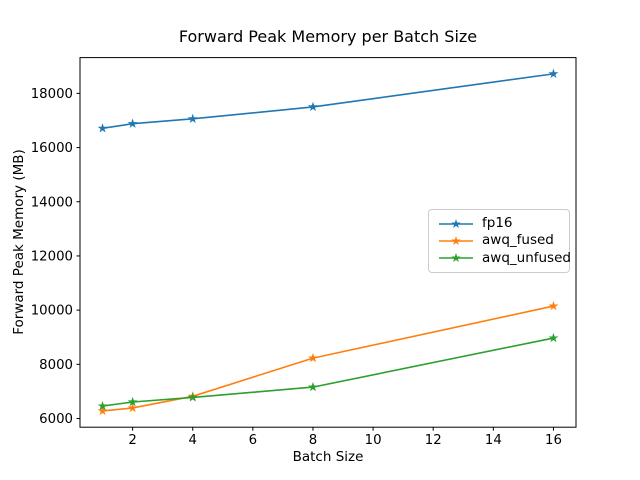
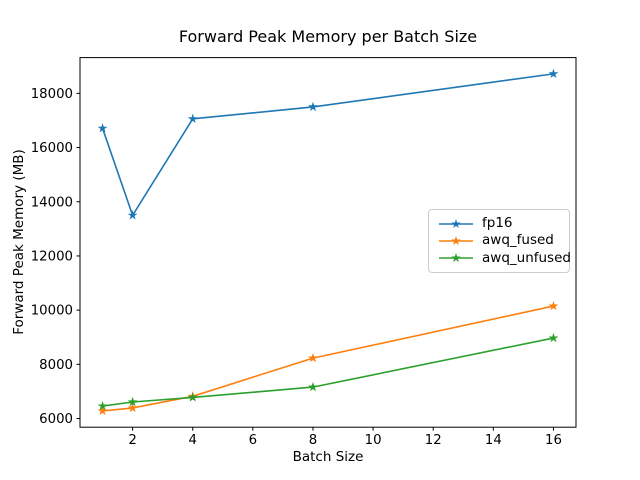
fp16/2: 16900 -> 13500
